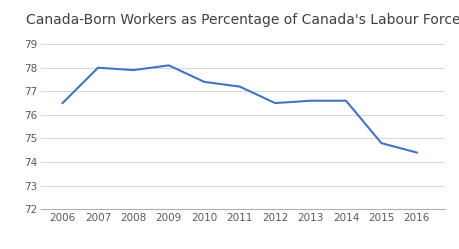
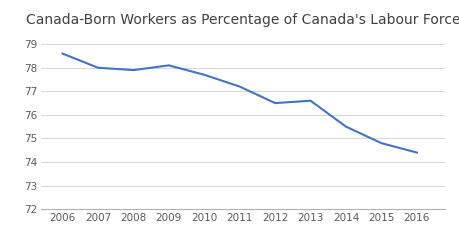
2006: 76.5 -> 78.6
2010: 77.4 -> 77.7
2014: 76.6 -> 75.5
